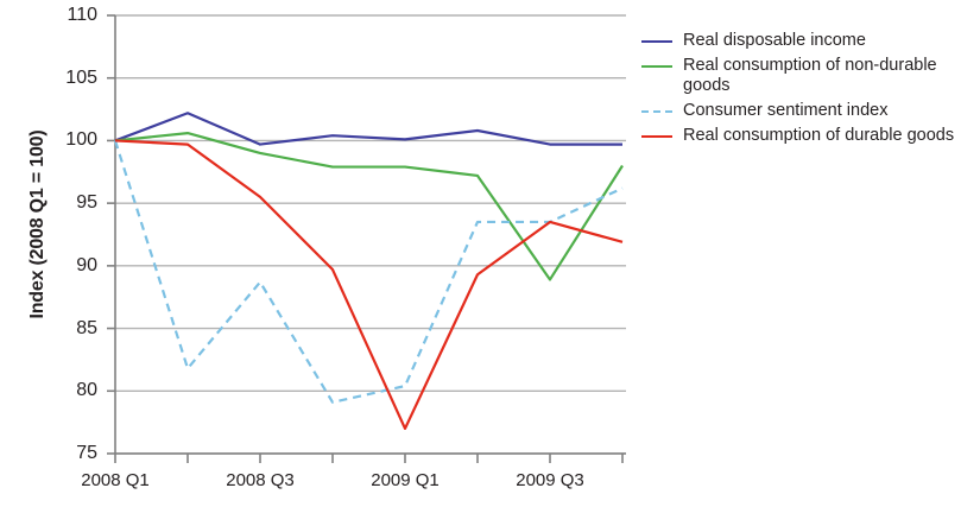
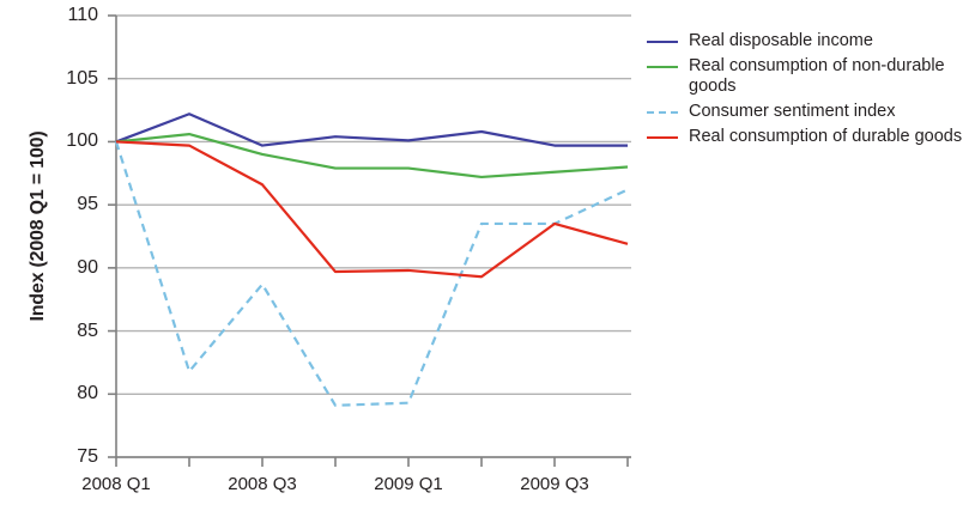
Real consumption of durable goods/2008 Q3: 95.5 -> 96.6
Consumer sentiment index/2009 Q1: 80.4 -> 79.3
Real consumption of durable goods/2009 Q1: 77.0 -> 89.8
Real consumption of non-durable goods/2009 Q3: 88.9 -> 97.6
